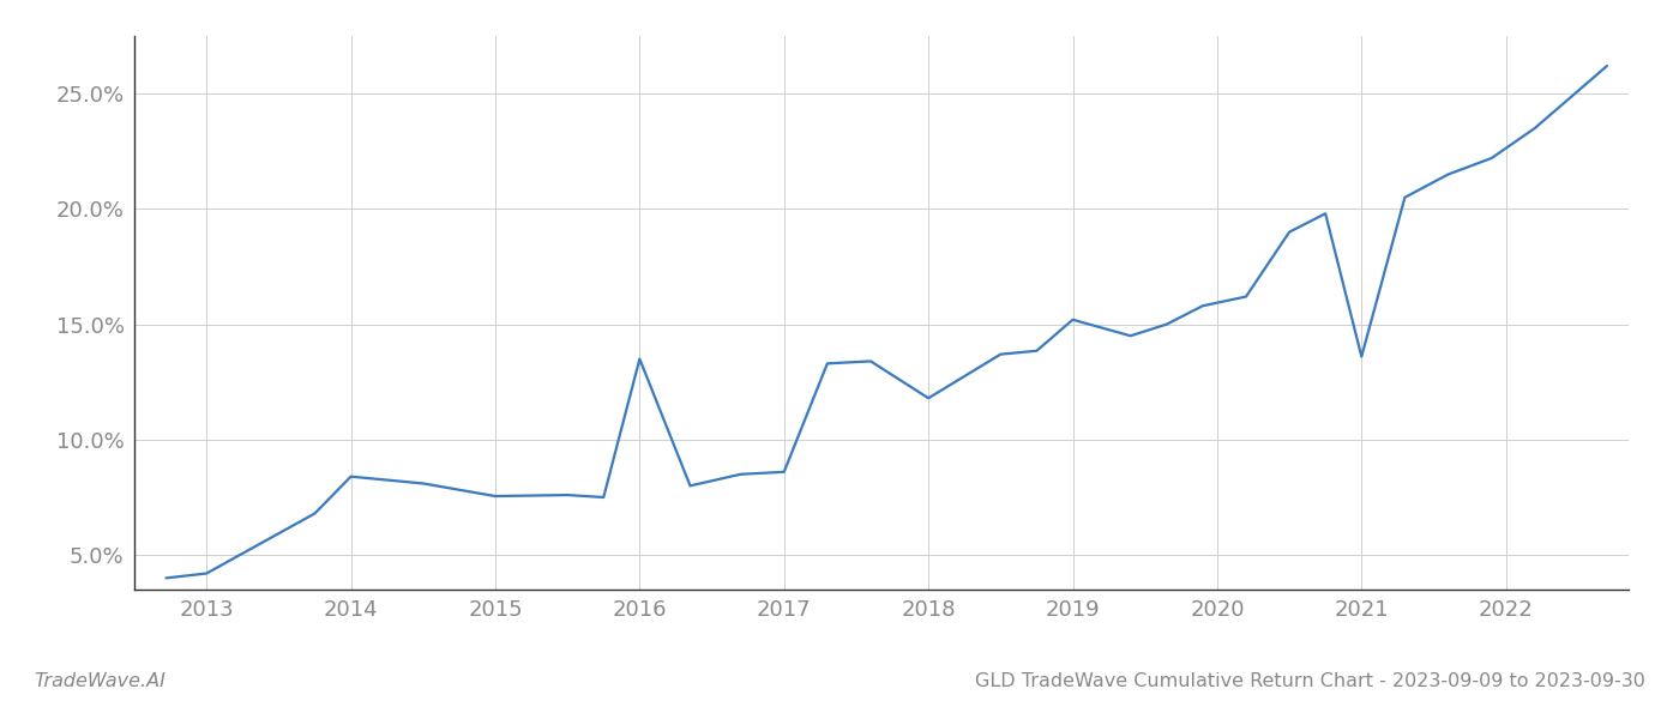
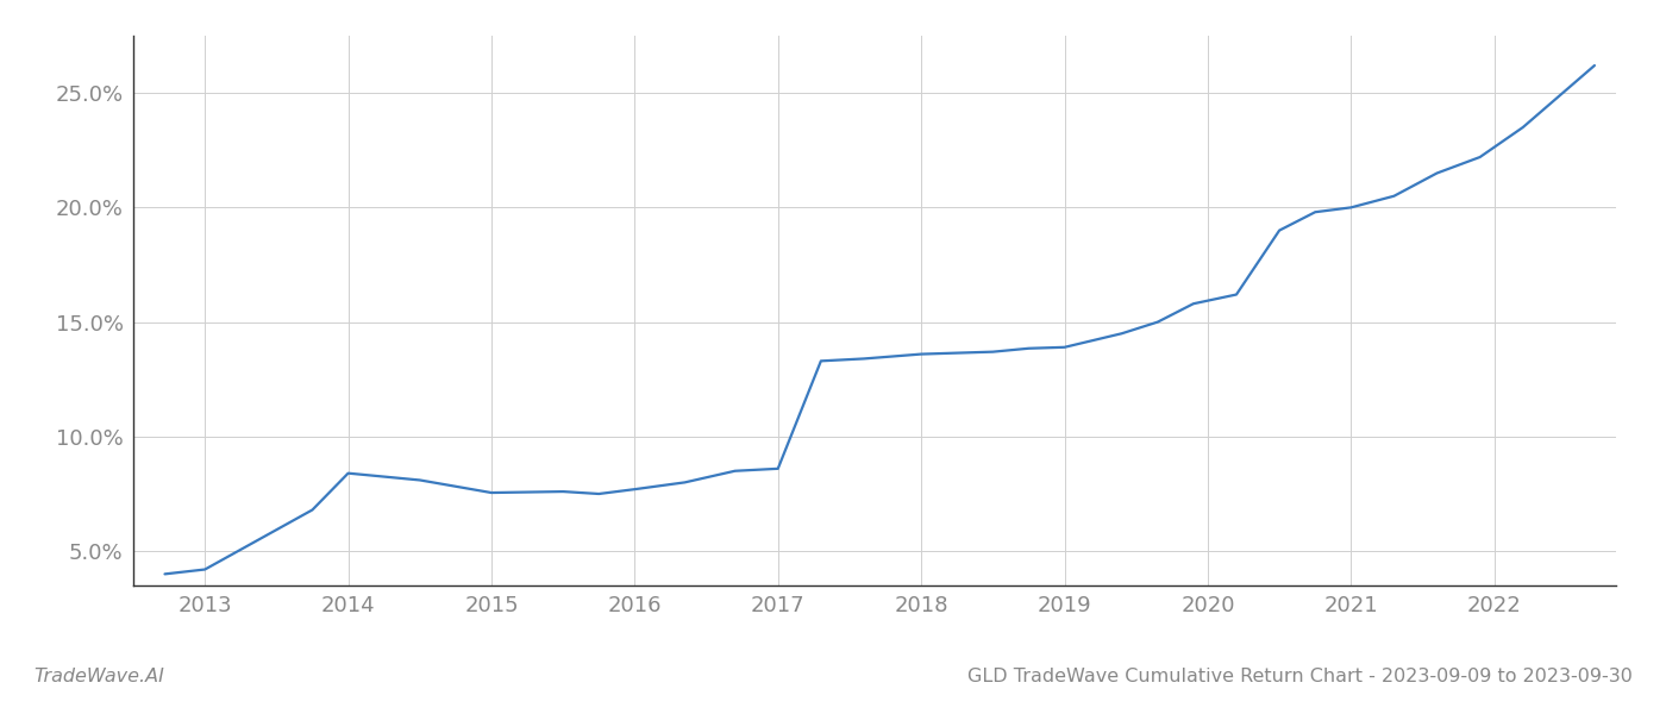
2016: 13.5% -> 7.7%
2018: 11.8% -> 13.6%
2019: 15.2% -> 13.9%
2021: 13.6% -> 20.0%
